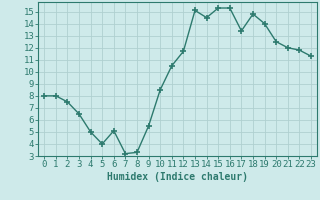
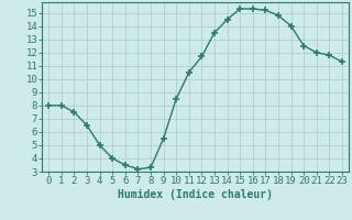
6: 5.1 -> 3.5
13: 15.1 -> 13.5
17: 13.4 -> 15.2
